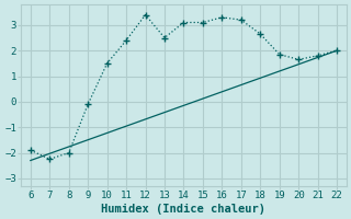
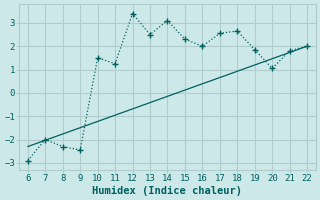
6: -1.90 -> -2.90
7: -2.25 -> -2.00
8: -2.00 -> -2.30
9: -0.10 -> -2.45
11: 2.40 -> 1.25
15: 3.10 -> 2.30
16: 3.30 -> 2.00
17: 3.20 -> 2.55
20: 1.65 -> 1.05
